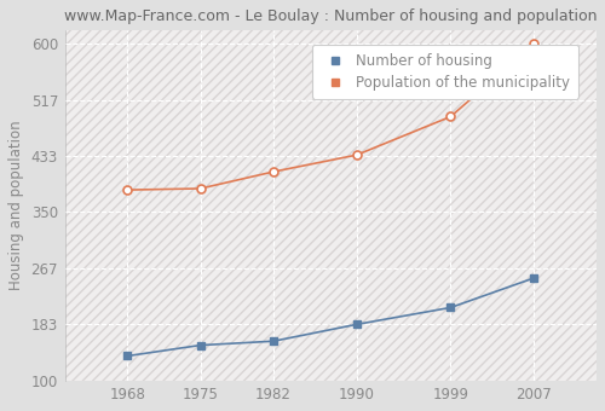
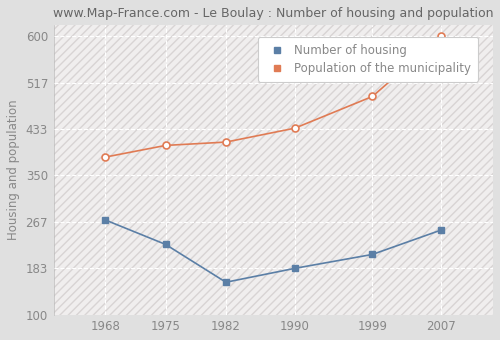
Number of housing/1968: 136 -> 270
Number of housing/1975: 152 -> 226
Population of the municipality/1975: 385 -> 404
